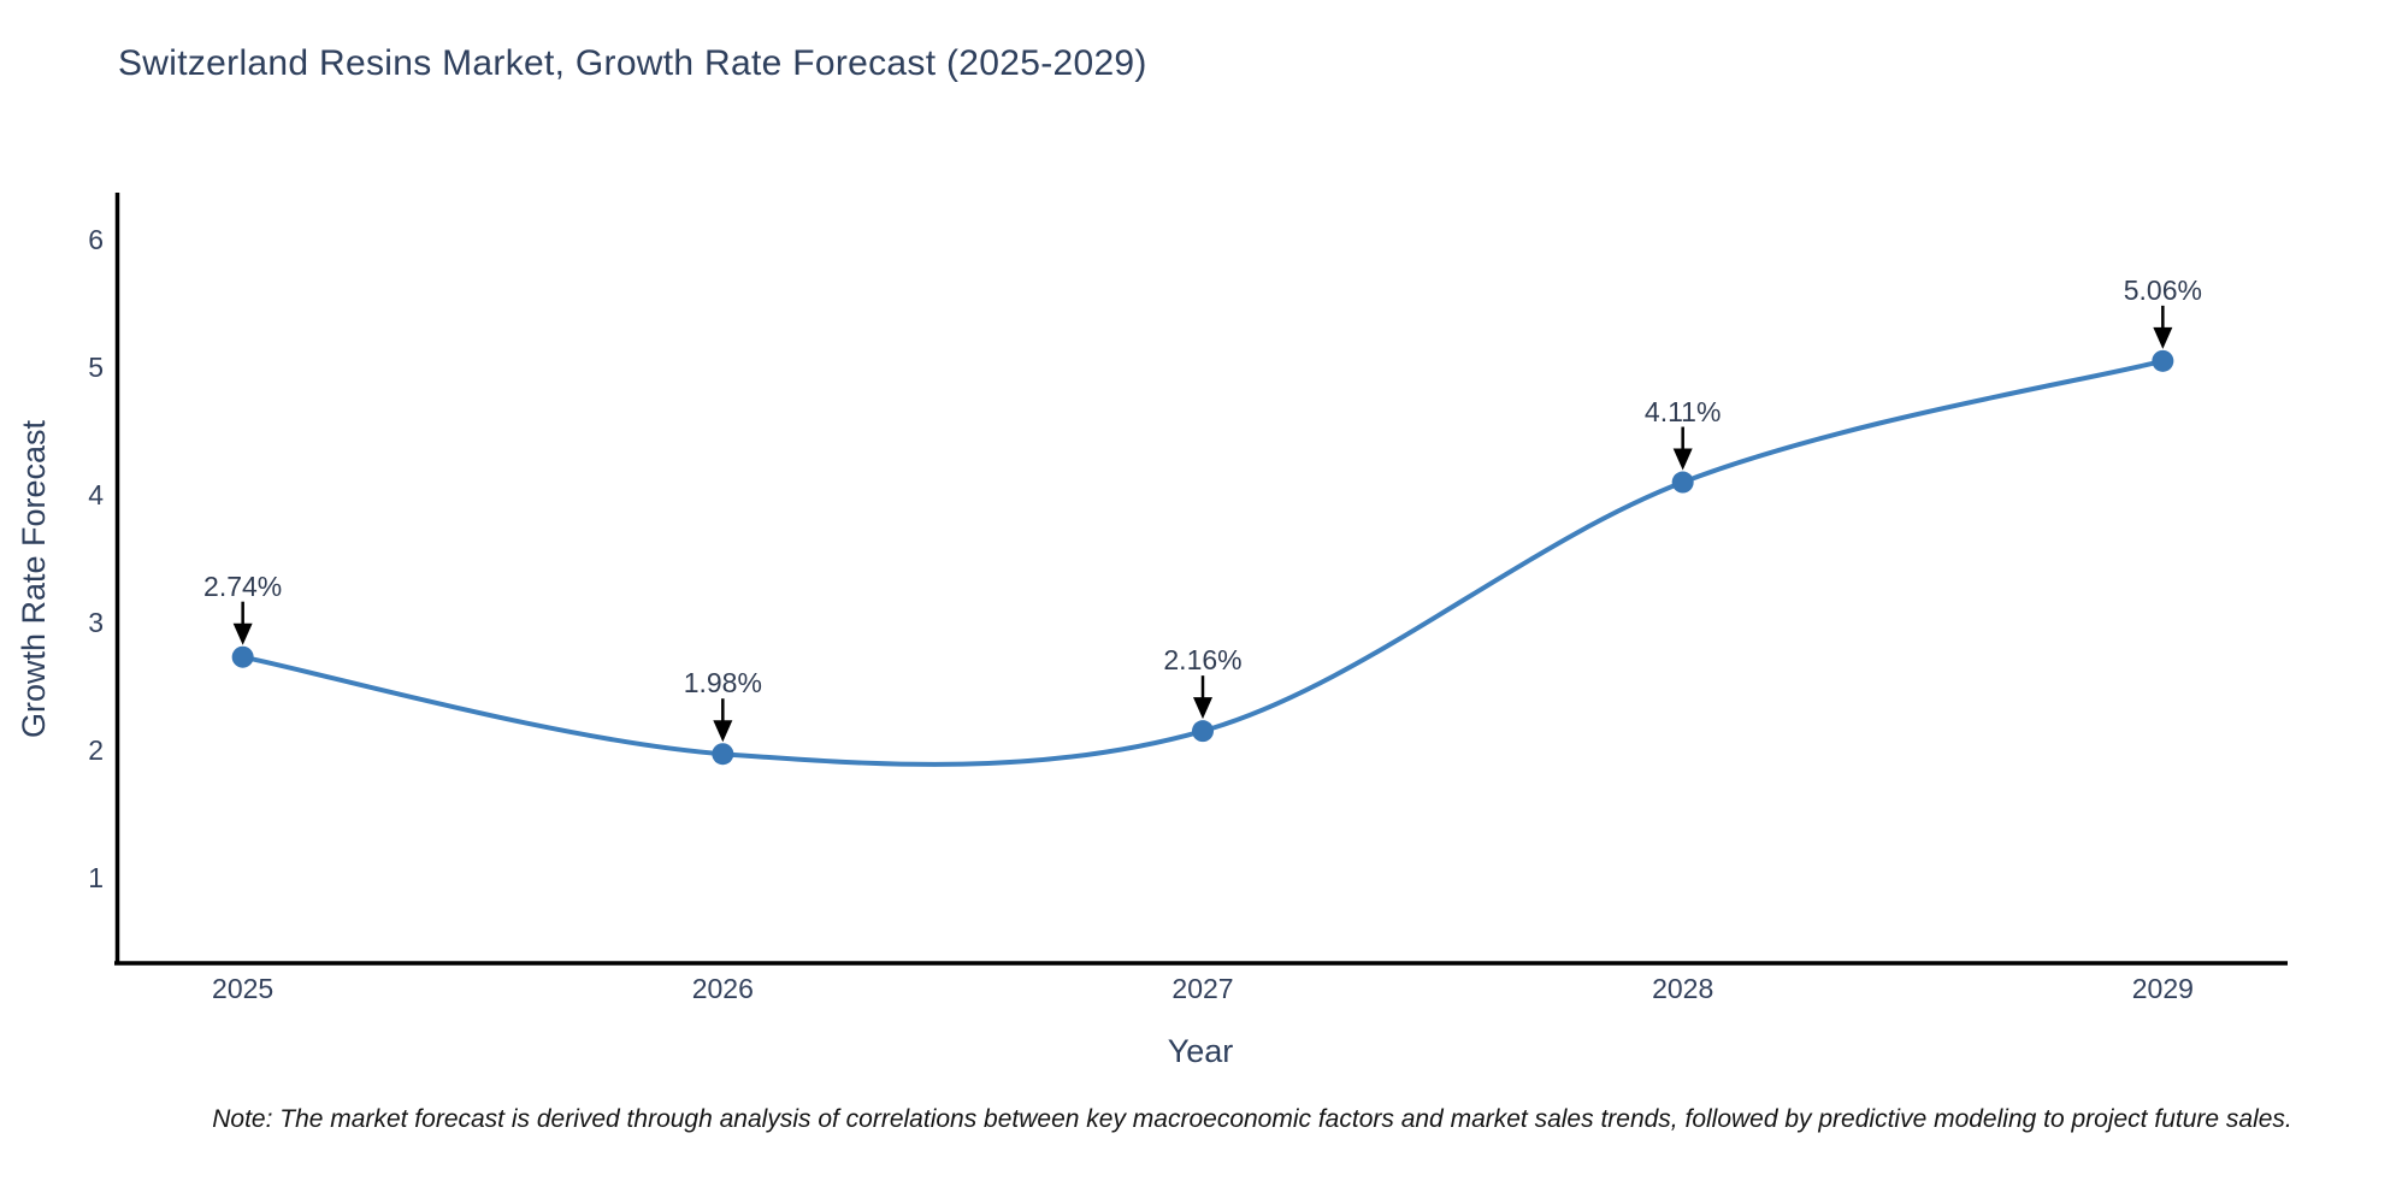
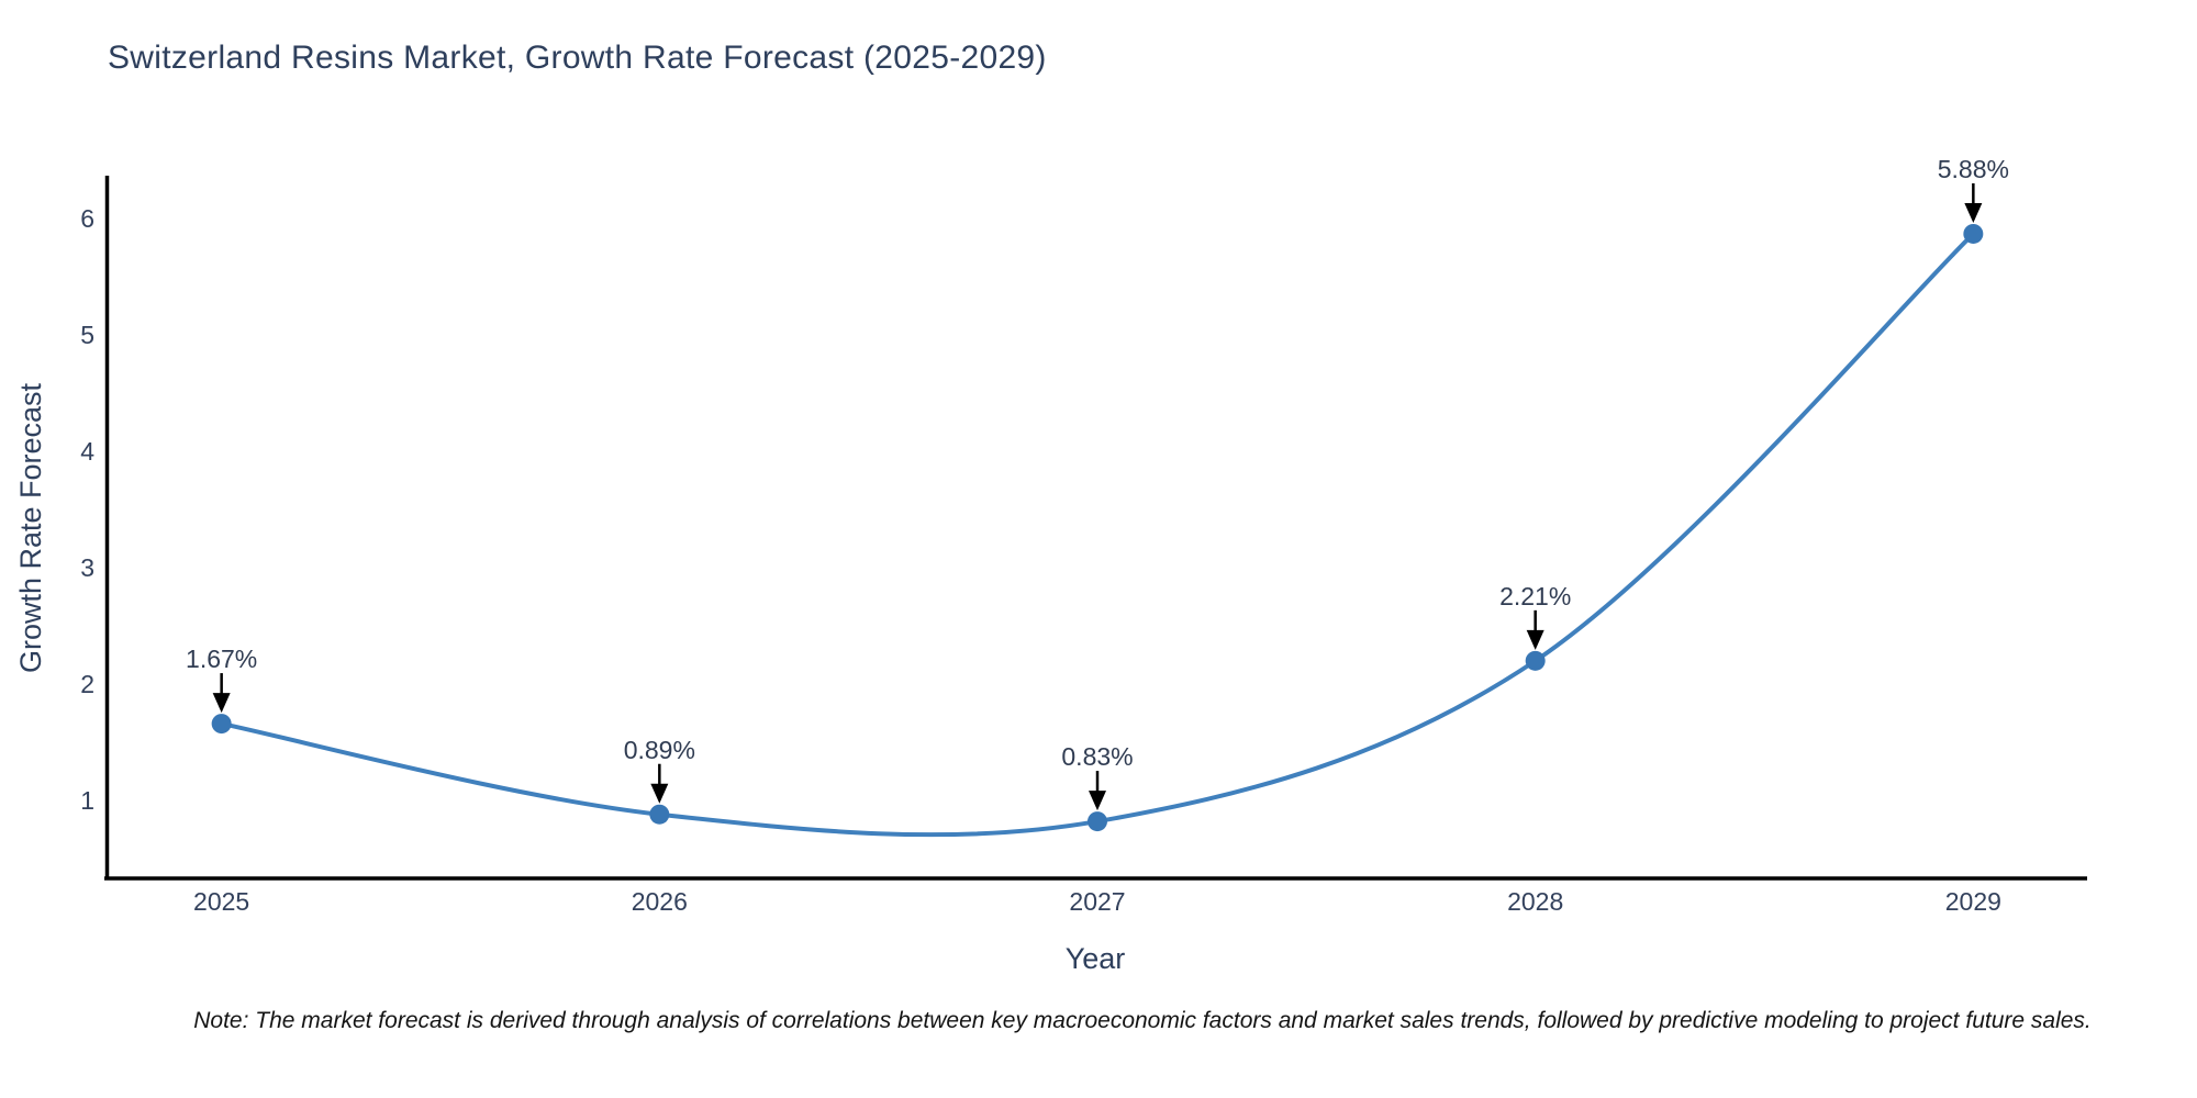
2025: 2.74% -> 1.67%
2026: 1.98% -> 0.89%
2027: 2.16% -> 0.83%
2028: 4.11% -> 2.21%
2029: 5.06% -> 5.88%
